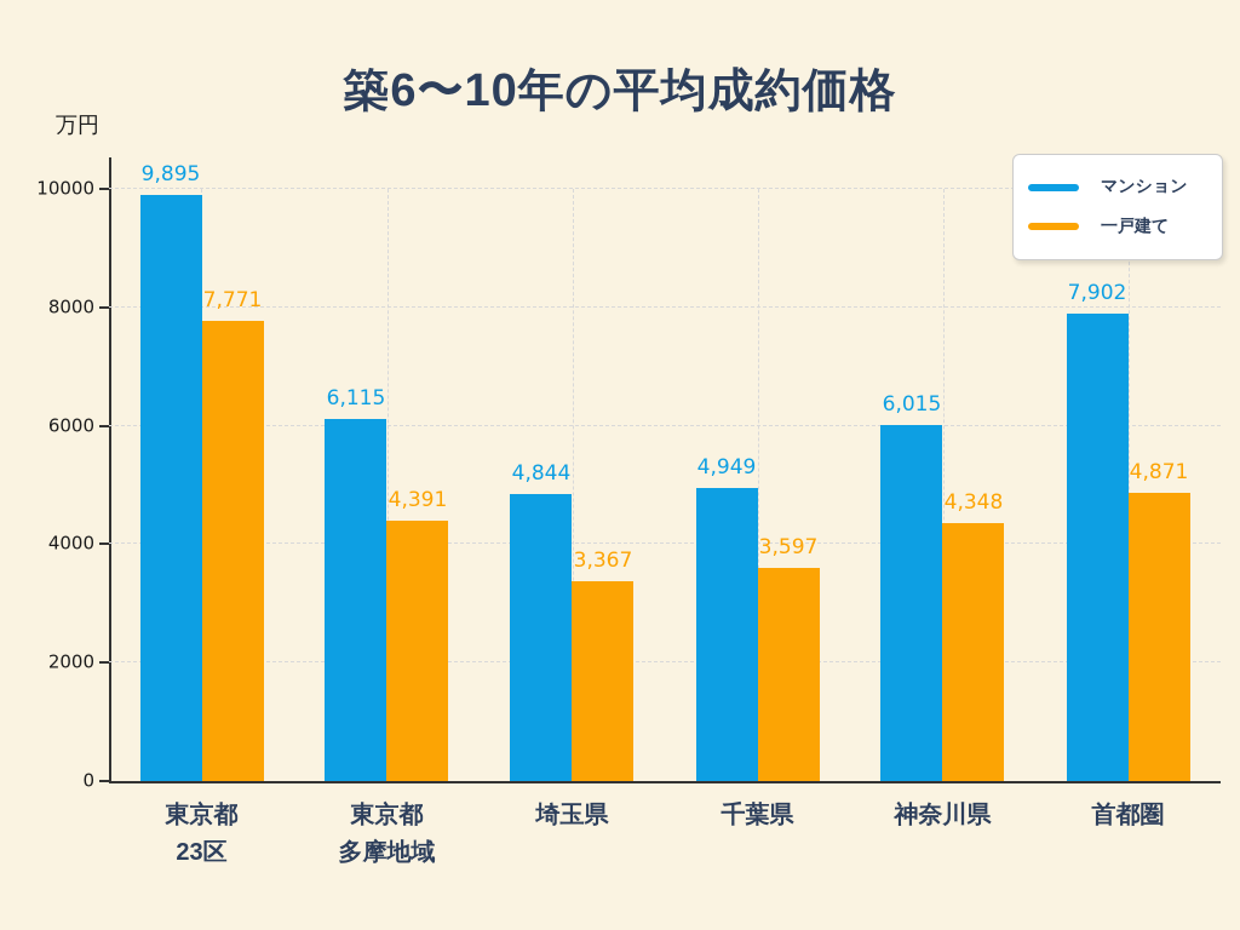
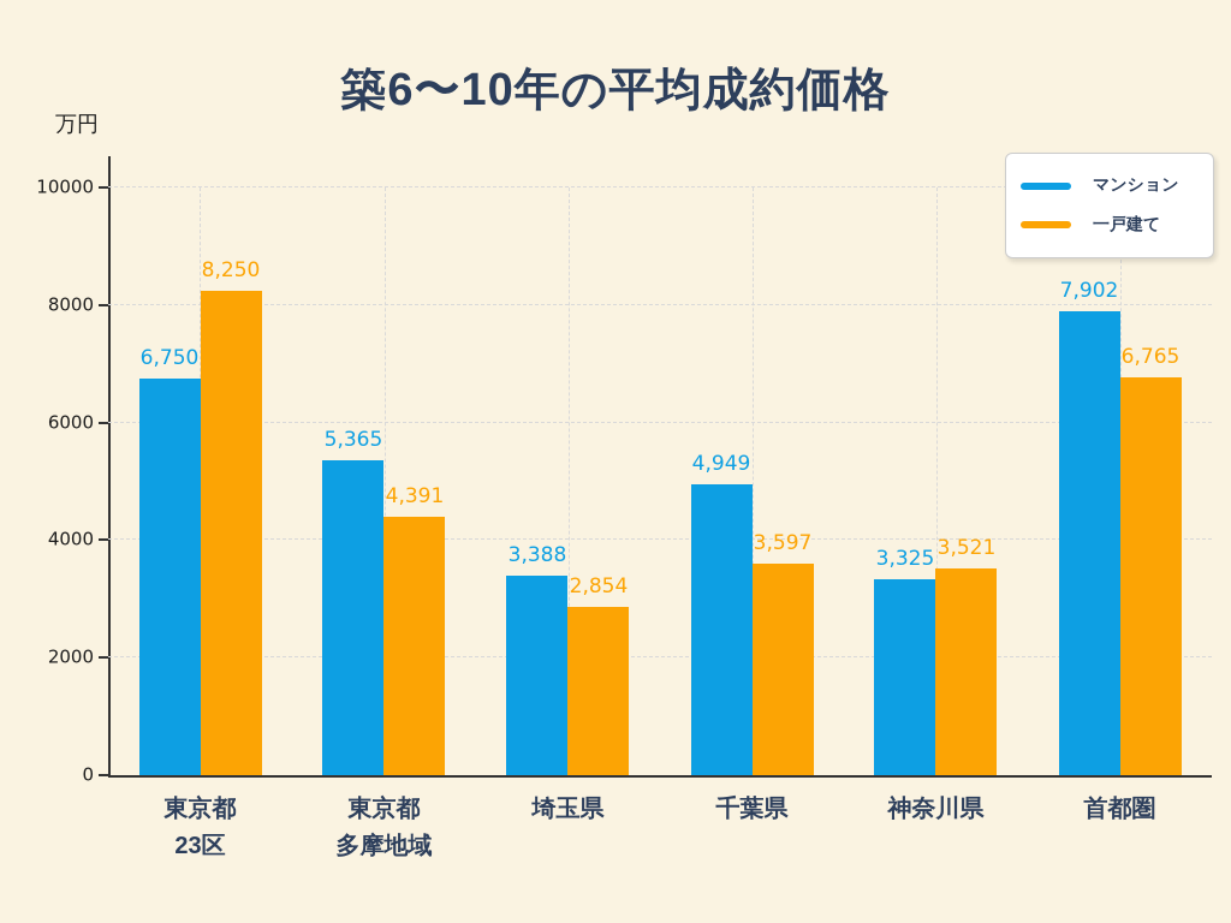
マンション/東京都 23区: 9,895 -> 6,750
一戸建て/東京都 23区: 7,771 -> 8,250
マンション/東京都 多摩地域: 6,115 -> 5,365
マンション/埼玉県: 4,844 -> 3,388
一戸建て/埼玉県: 3,367 -> 2,854
マンション/神奈川県: 6,015 -> 3,325
一戸建て/神奈川県: 4,348 -> 3,521
一戸建て/首都圏: 4,871 -> 6,765
